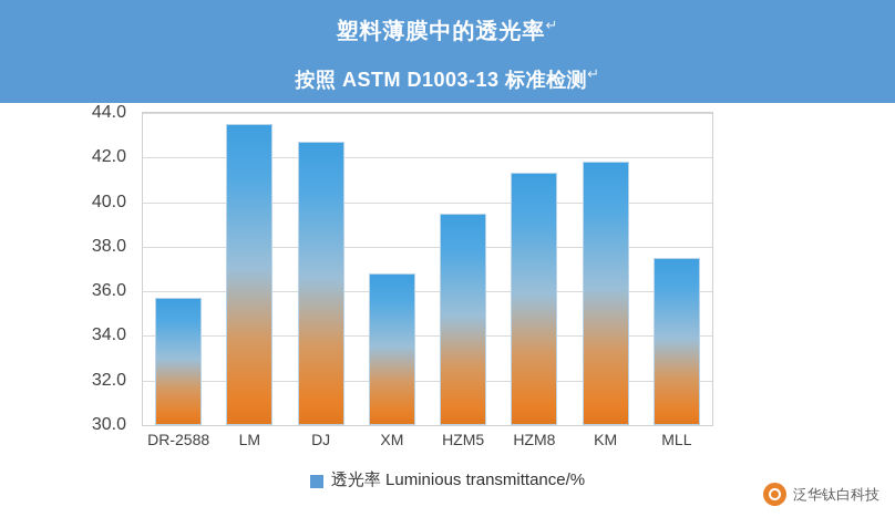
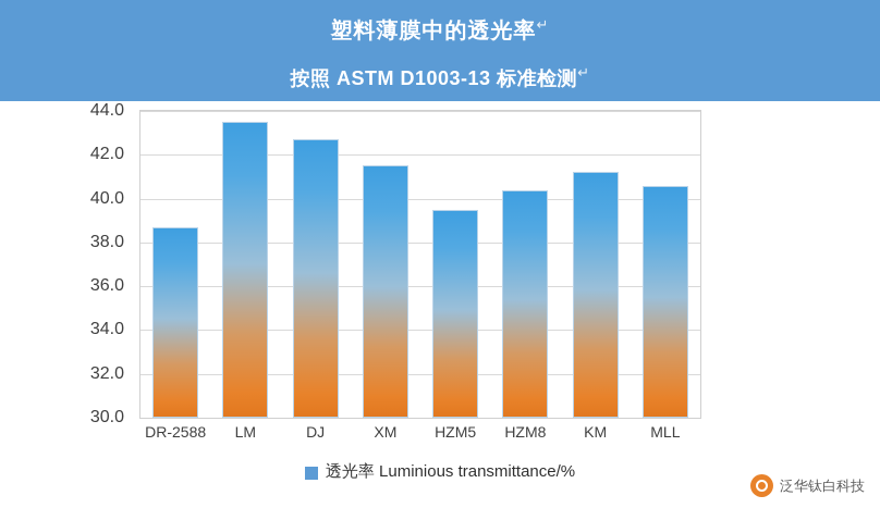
DR-2588: 35.7 -> 38.7
XM: 36.8 -> 41.5
HZM8: 41.3 -> 40.4
KM: 41.8 -> 41.2
MLL: 37.5 -> 40.6
